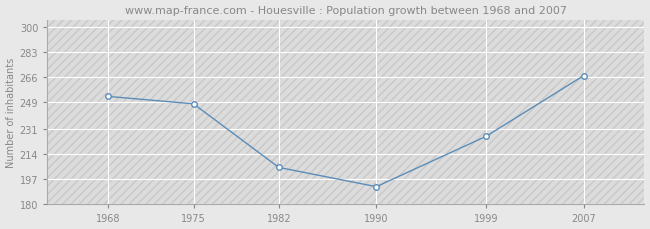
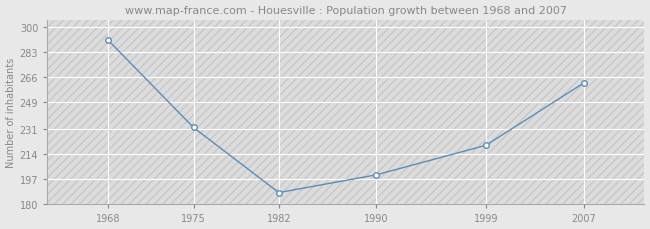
1968: 253 -> 291
1975: 248 -> 232
1982: 205 -> 188
1990: 192 -> 200
1999: 226 -> 220
2007: 267 -> 262
